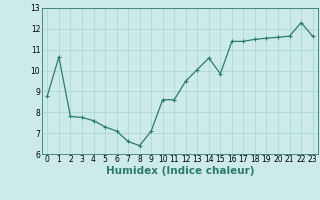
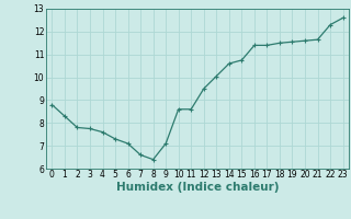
1: 10.65 -> 8.30
15: 9.85 -> 10.75
23: 11.65 -> 12.60
